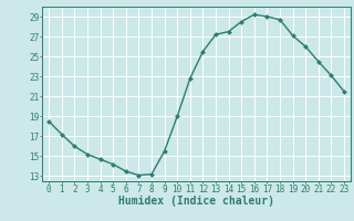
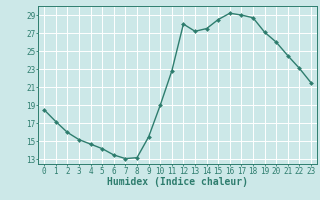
12: 25.5 -> 28.0
